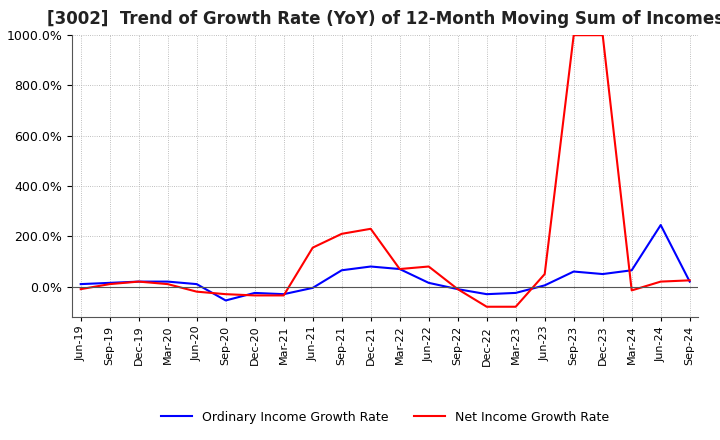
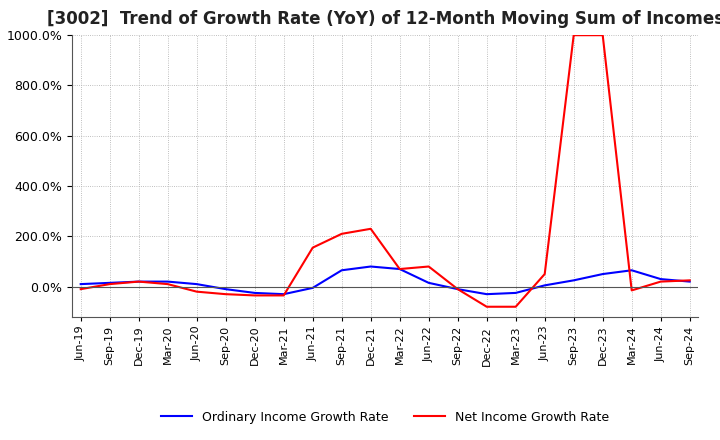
Ordinary Income Growth Rate/Sep-20: -55% -> -10%
Ordinary Income Growth Rate/Sep-23: 60% -> 25%
Ordinary Income Growth Rate/Jun-24: 245% -> 30%
